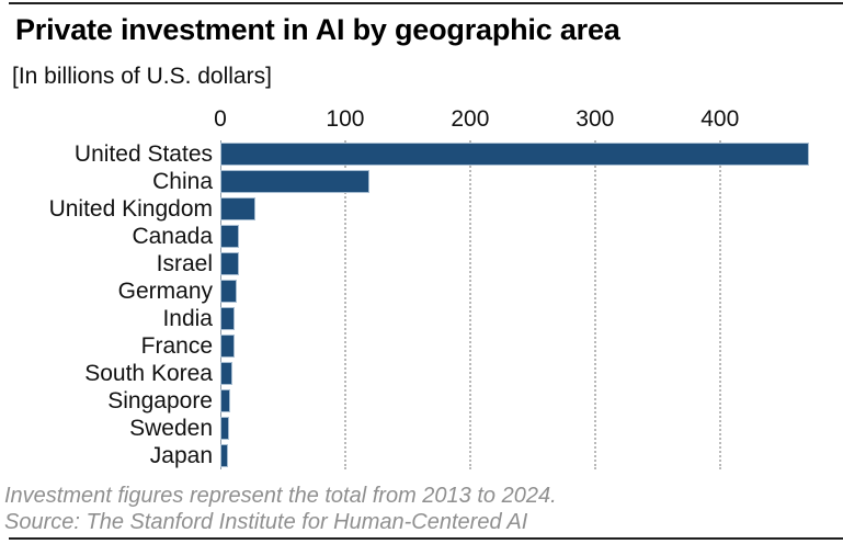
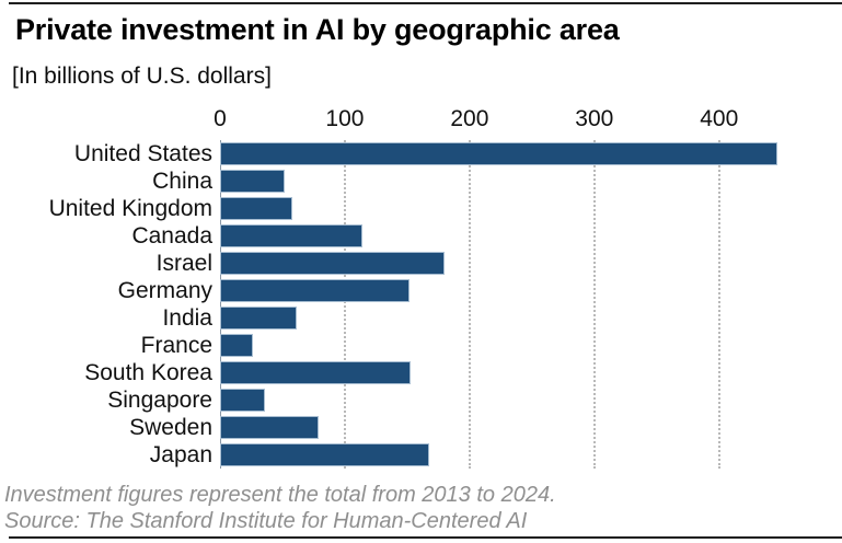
United States: 471 -> 447
China: 119 -> 52
United Kingdom: 28 -> 58
Canada: 15 -> 114
Israel: 15 -> 180
Germany: 13 -> 152
India: 11 -> 61
France: 11 -> 26
South Korea: 10 -> 153
Singapore: 8 -> 36
Sweden: 7 -> 79
Japan: 6 -> 168
